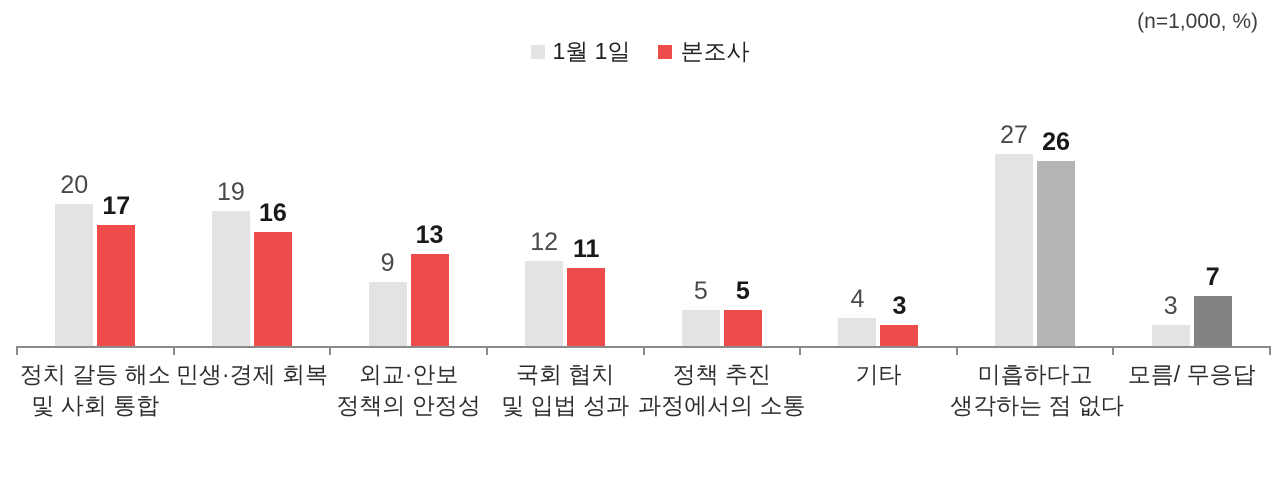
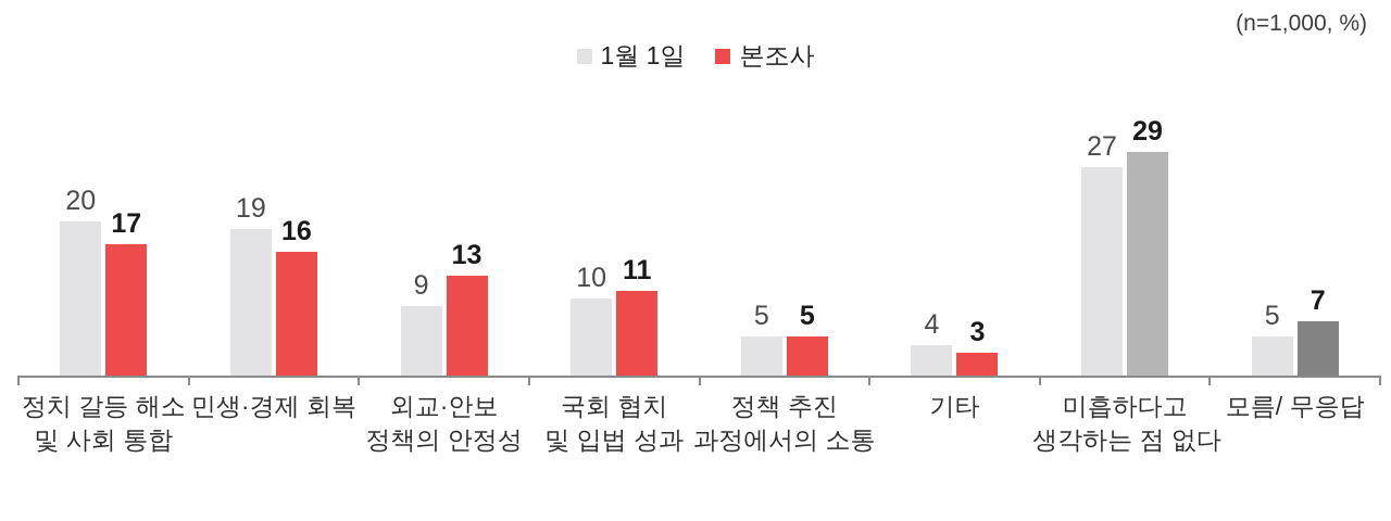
1월 1일/국회 협치 및 입법 성과: 12 -> 10
본조사/미흡하다고 생각하는 점 없다: 26 -> 29
1월 1일/모름/ 무응답: 3 -> 5
